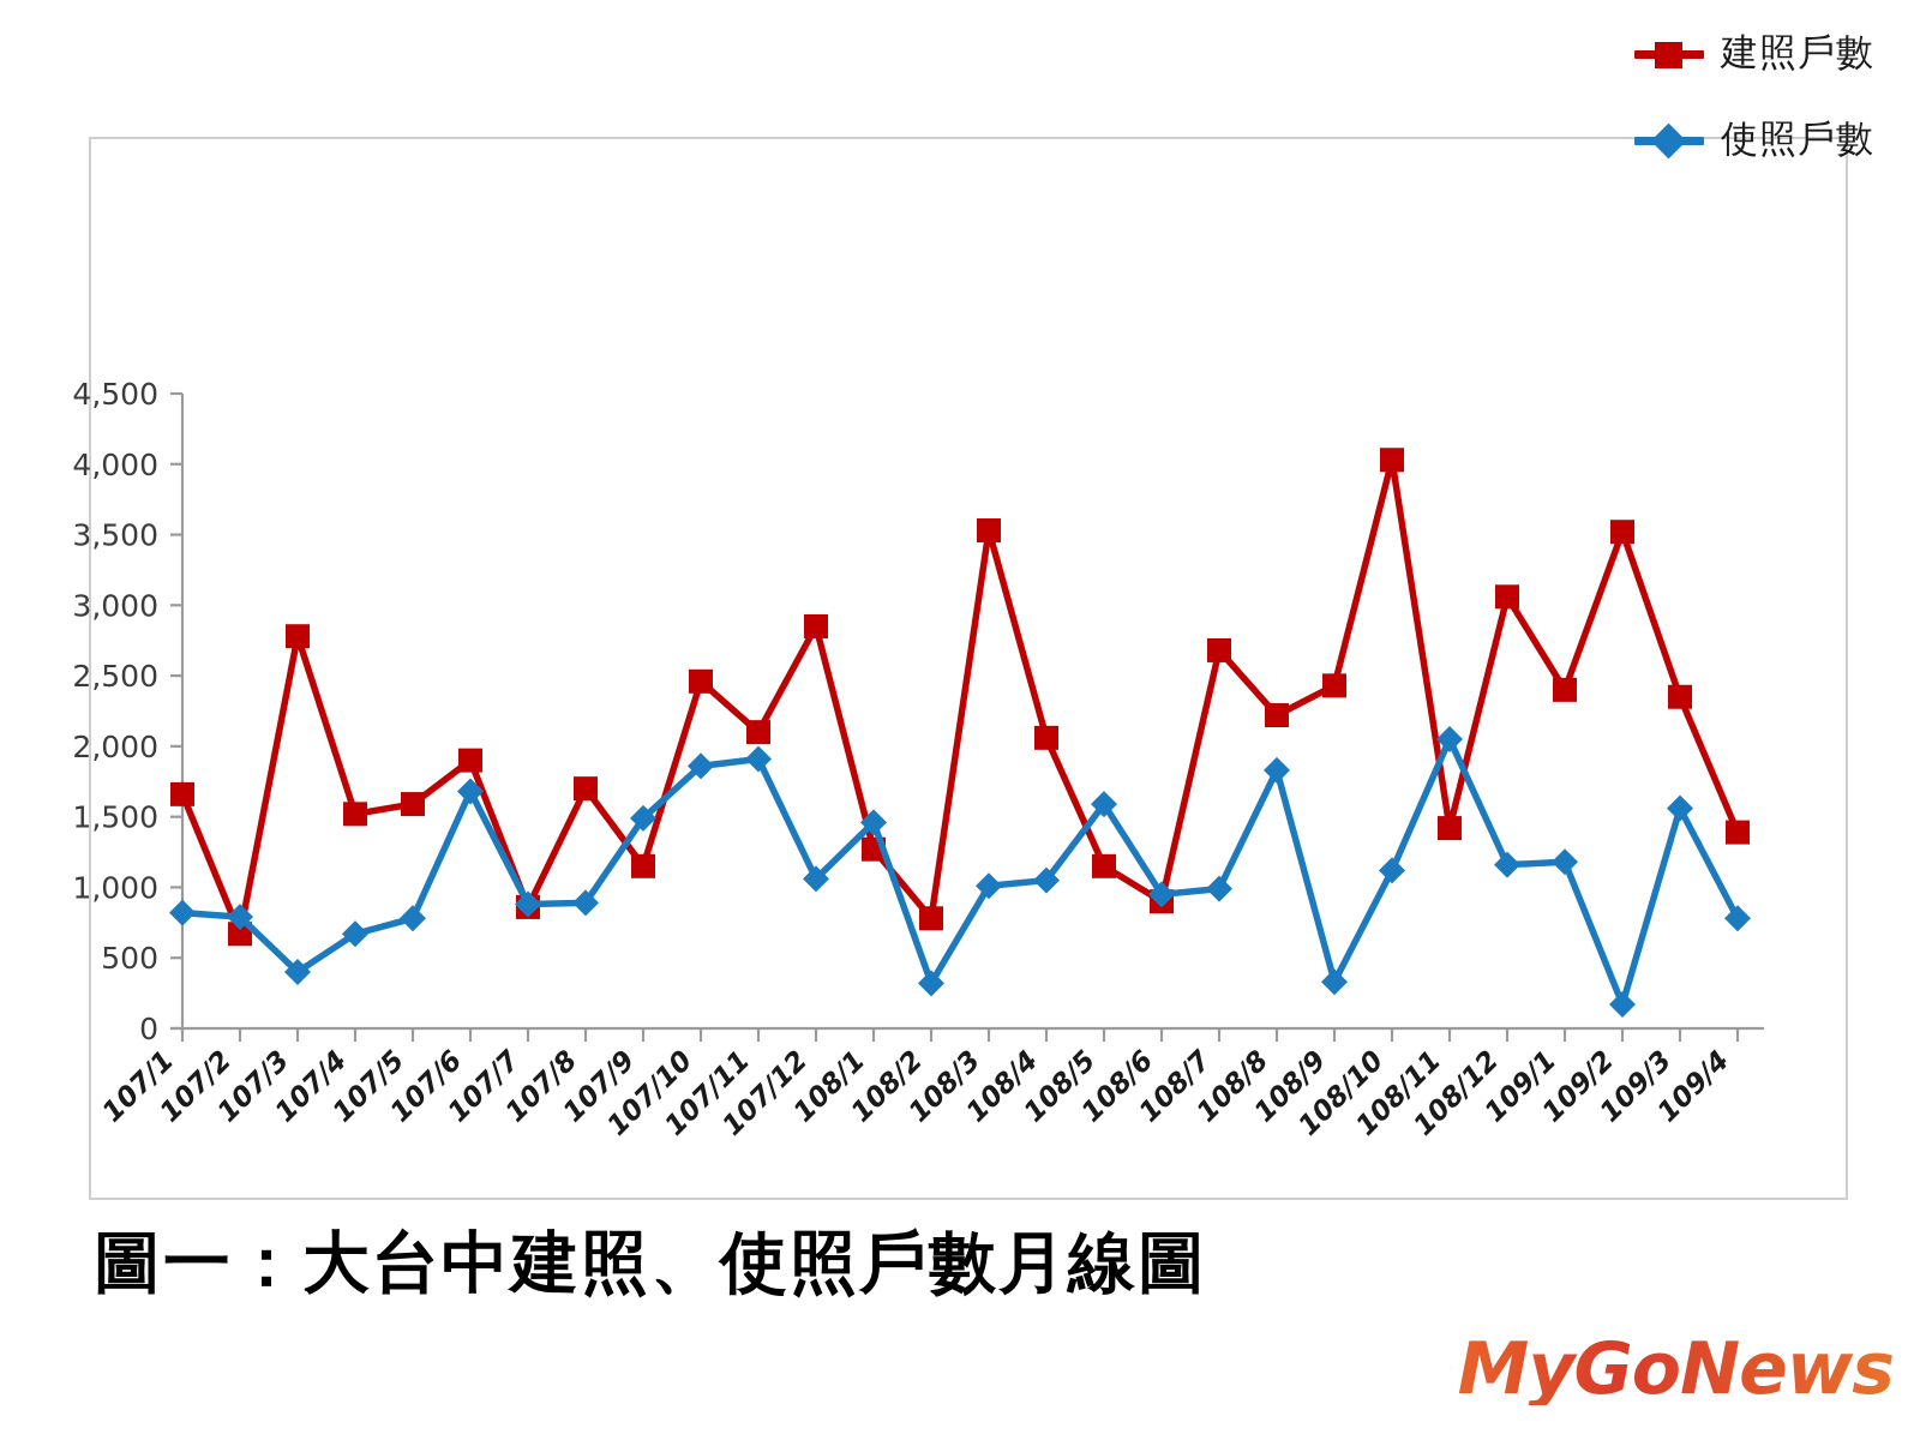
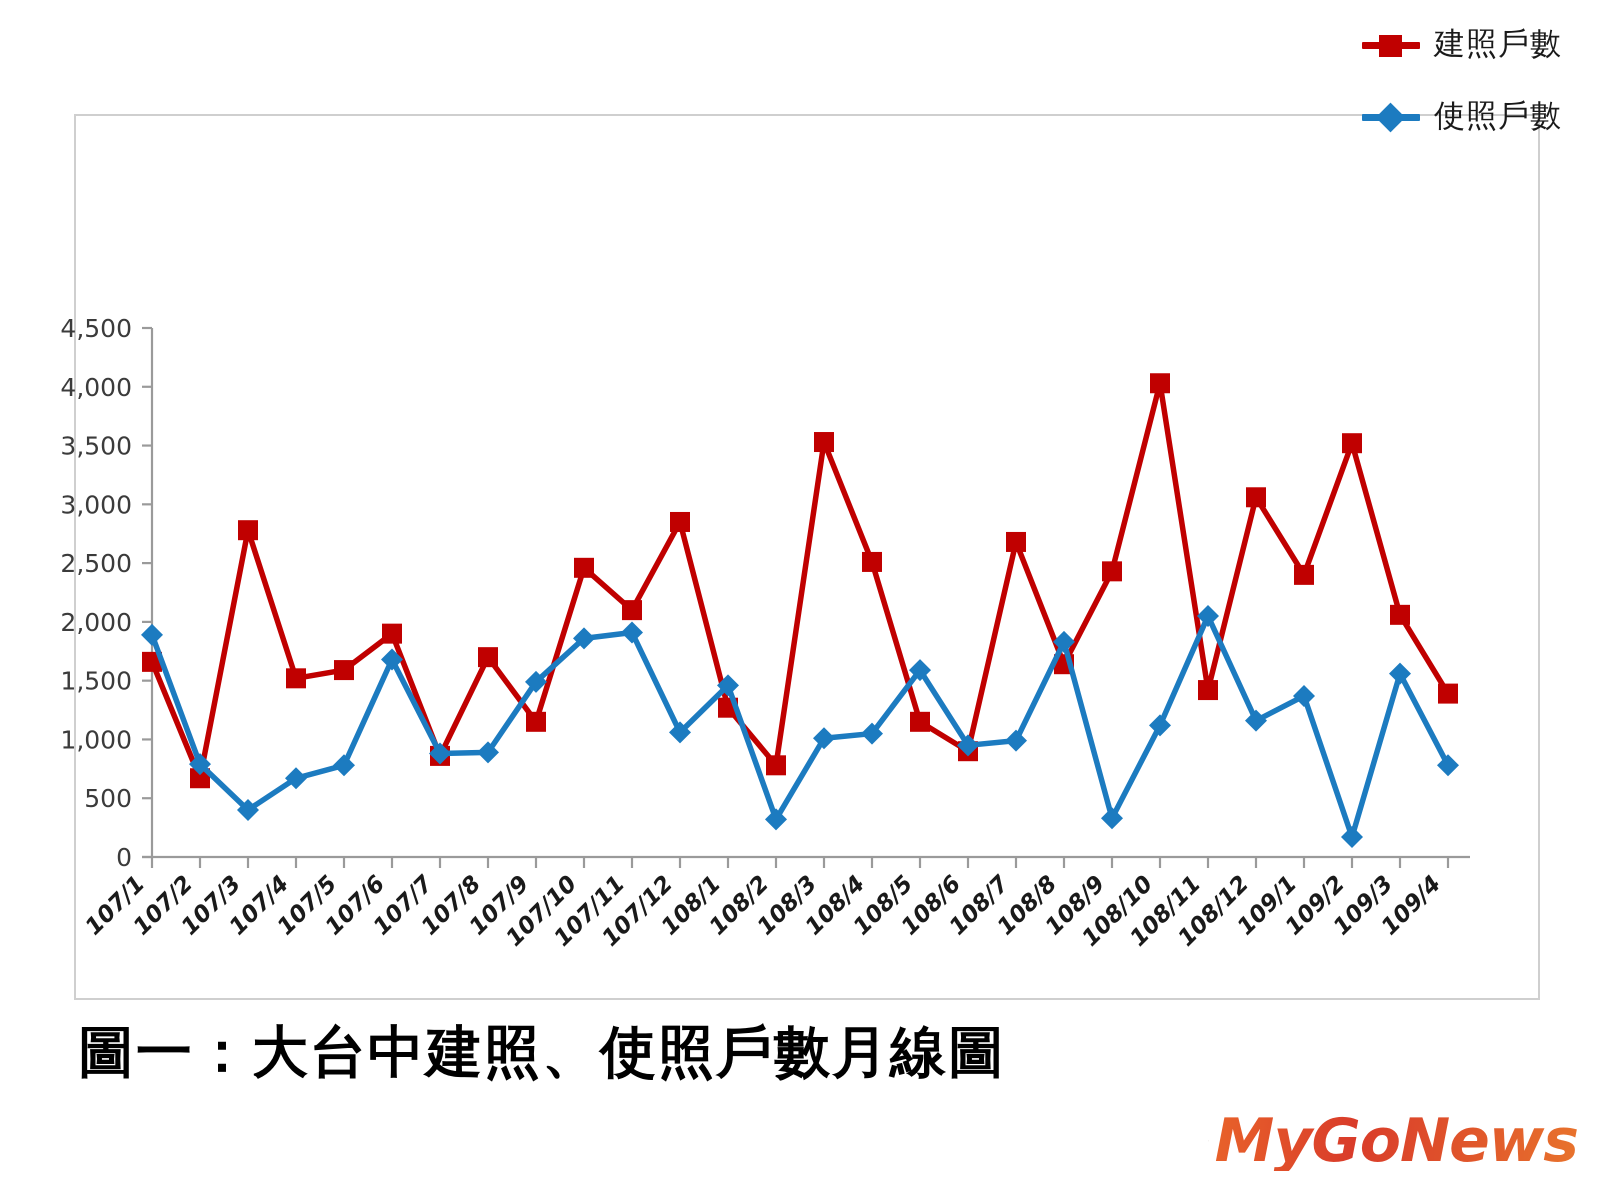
使照戶數/107/1: 820 -> 1890
建照戶數/108/4: 2060 -> 2510
建照戶數/108/8: 2220 -> 1640
使照戶數/109/1: 1180 -> 1370
建照戶數/109/3: 2350 -> 2060
